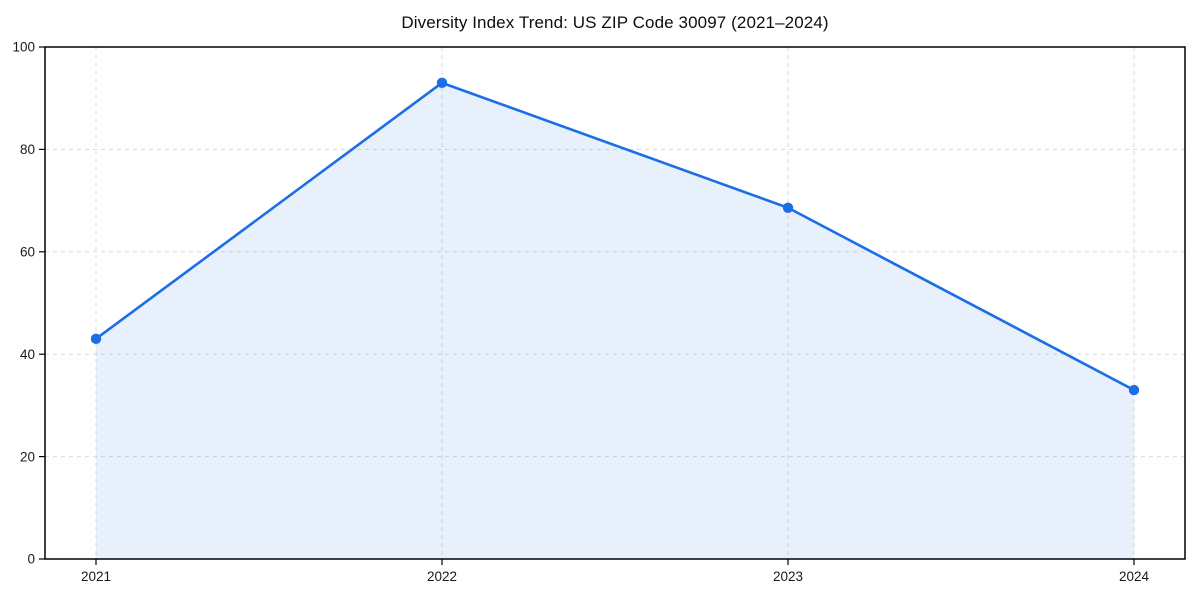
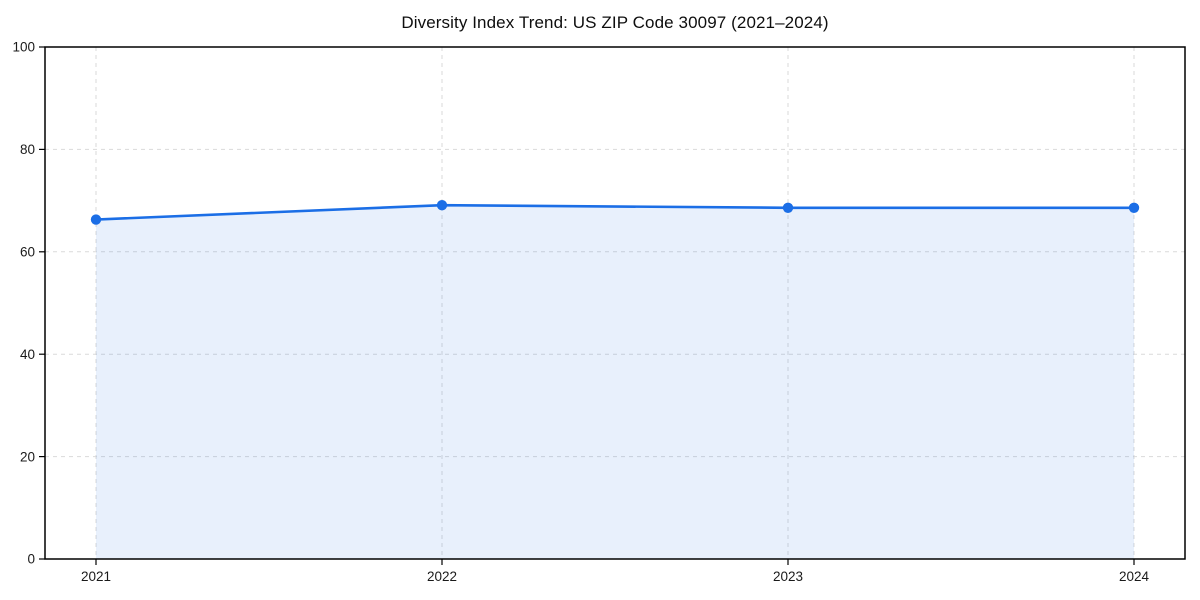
2021: 43 -> 66
2022: 93 -> 69
2024: 33 -> 69
